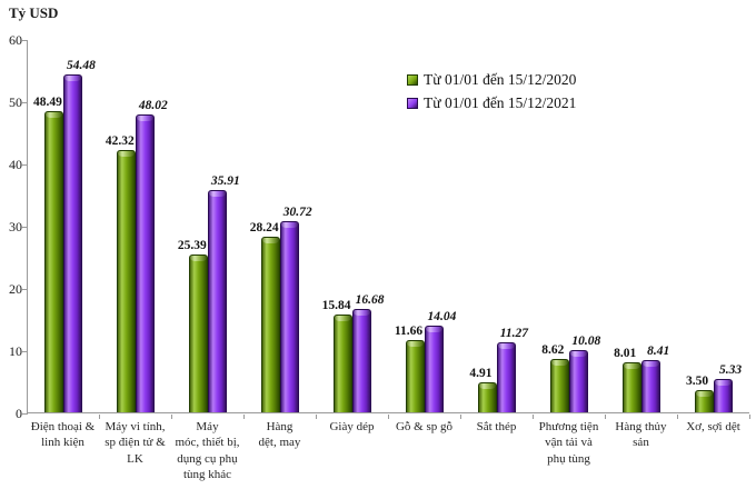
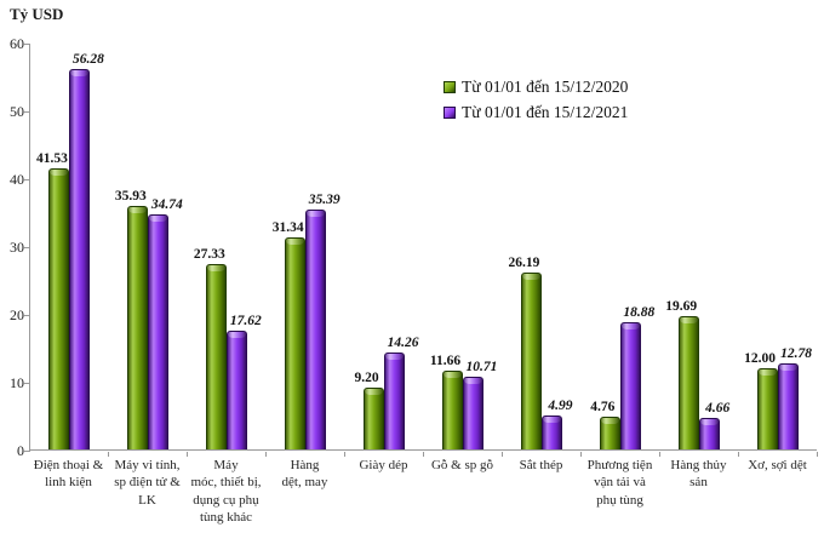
Từ 01/01 đến 15/12/2020/Điện thoại & linh kiện: 48.49 -> 41.53
Từ 01/01 đến 15/12/2021/Điện thoại & linh kiện: 54.48 -> 56.28
Từ 01/01 đến 15/12/2020/Máy vi tính, sp điện tử & LK: 42.32 -> 35.93
Từ 01/01 đến 15/12/2021/Máy vi tính, sp điện tử & LK: 48.02 -> 34.74
Từ 01/01 đến 15/12/2020/Máy móc, thiết bị, dụng cụ phụ tùng khác: 25.39 -> 27.33
Từ 01/01 đến 15/12/2021/Máy móc, thiết bị, dụng cụ phụ tùng khác: 35.91 -> 17.62
Từ 01/01 đến 15/12/2020/Hàng dệt, may: 28.24 -> 31.34
Từ 01/01 đến 15/12/2021/Hàng dệt, may: 30.72 -> 35.39
Từ 01/01 đến 15/12/2020/Giày dép: 15.84 -> 9.20
Từ 01/01 đến 15/12/2021/Giày dép: 16.68 -> 14.26
Từ 01/01 đến 15/12/2021/Gỗ & sp gỗ: 14.04 -> 10.71
Từ 01/01 đến 15/12/2020/Sắt thép: 4.91 -> 26.19
Từ 01/01 đến 15/12/2021/Sắt thép: 11.27 -> 4.99
Từ 01/01 đến 15/12/2020/Phương tiện vận tải và phụ tùng: 8.62 -> 4.76
Từ 01/01 đến 15/12/2021/Phương tiện vận tải và phụ tùng: 10.08 -> 18.88
Từ 01/01 đến 15/12/2020/Hàng thủy sản: 8.01 -> 19.69
Từ 01/01 đến 15/12/2021/Hàng thủy sản: 8.41 -> 4.66
Từ 01/01 đến 15/12/2020/Xơ, sợi dệt: 3.50 -> 12.00
Từ 01/01 đến 15/12/2021/Xơ, sợi dệt: 5.33 -> 12.78
